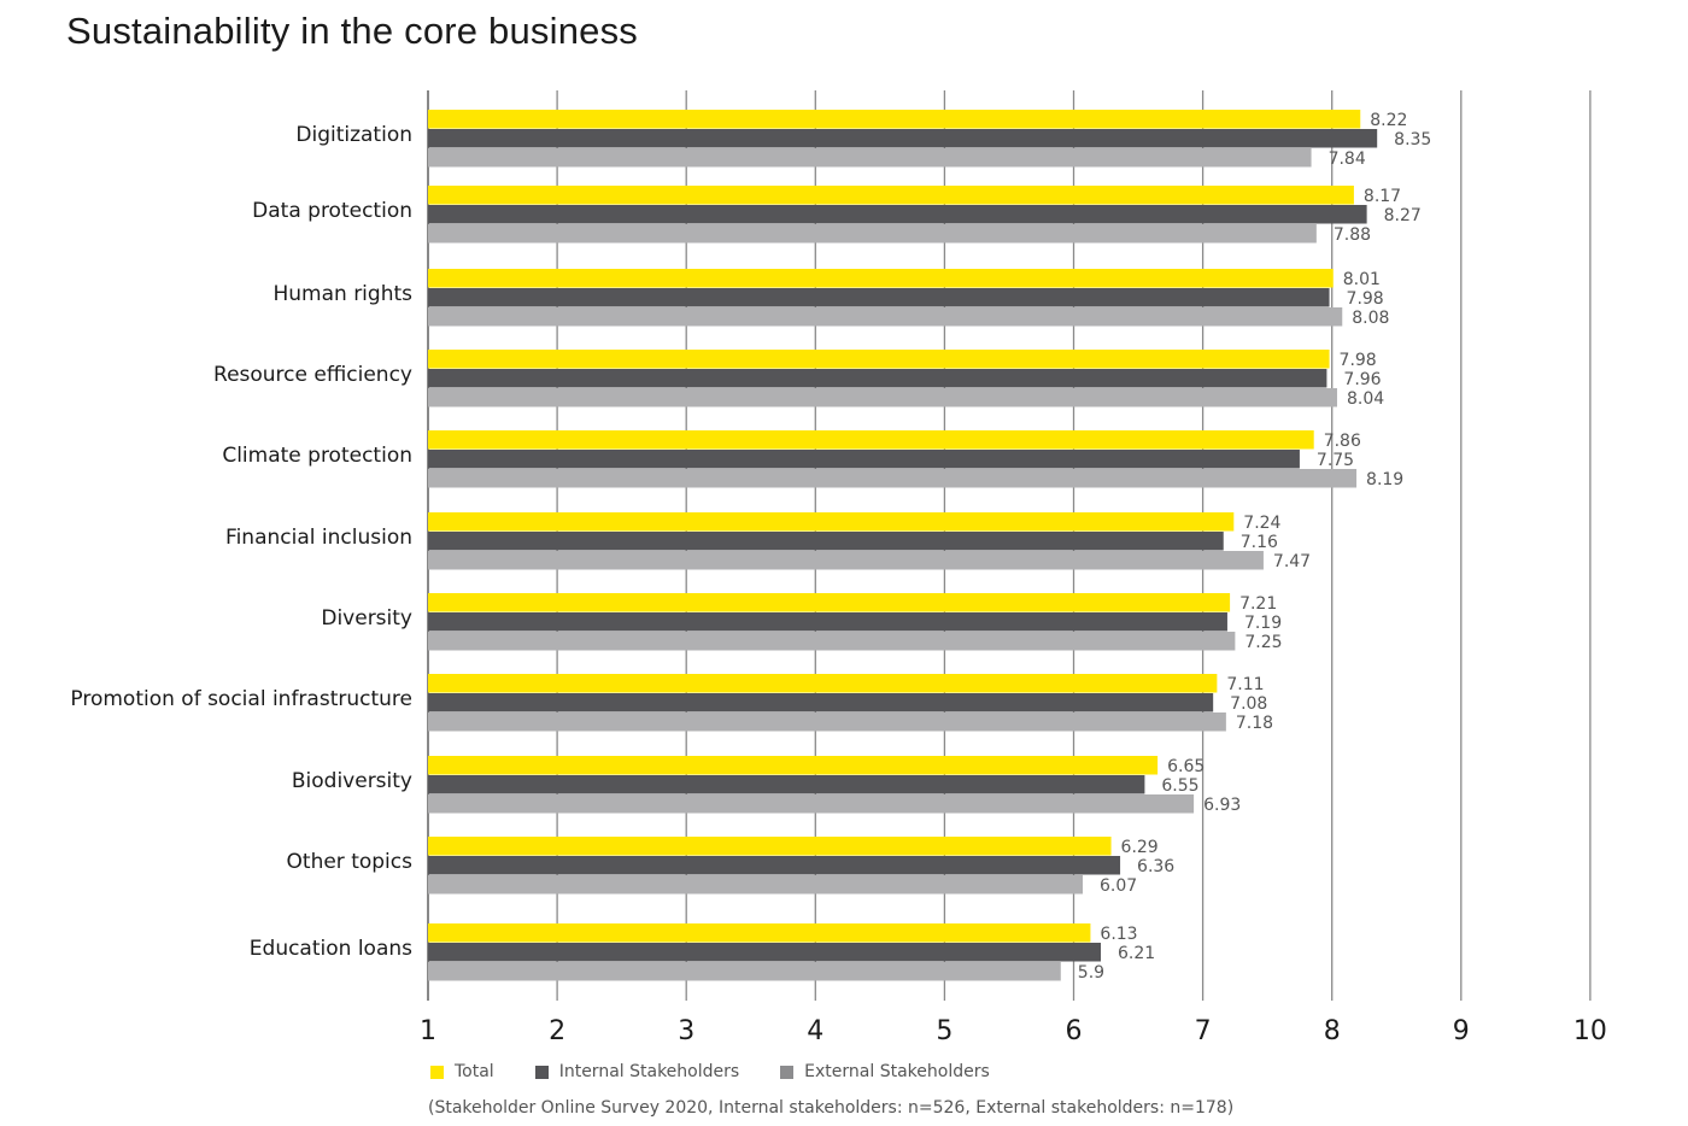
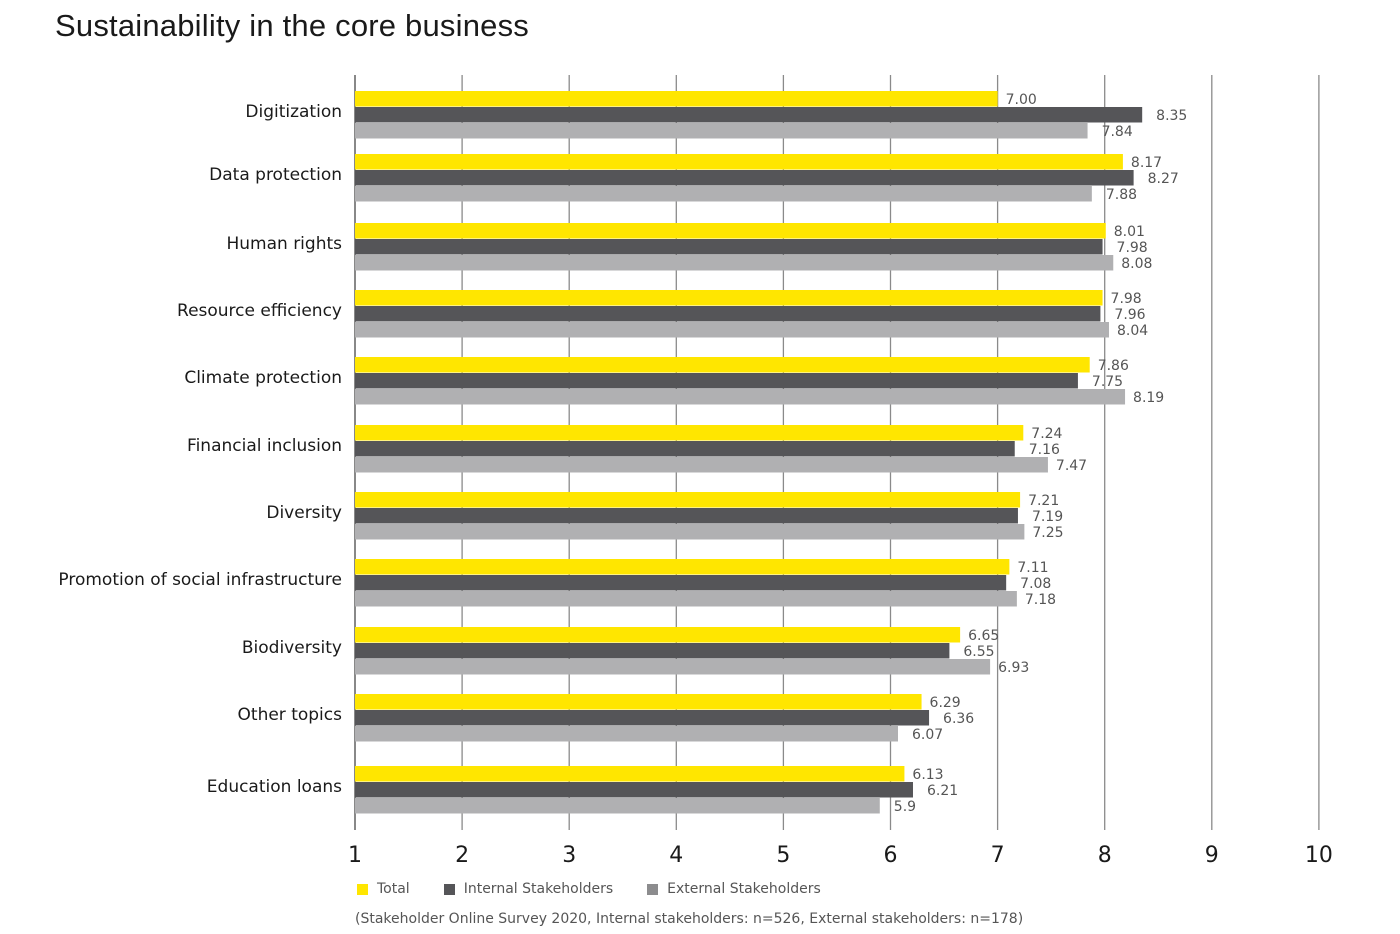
Total/Digitization: 8.22 -> 7.00
